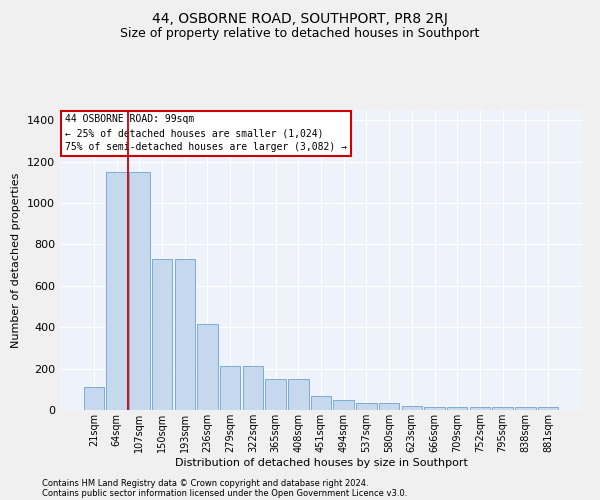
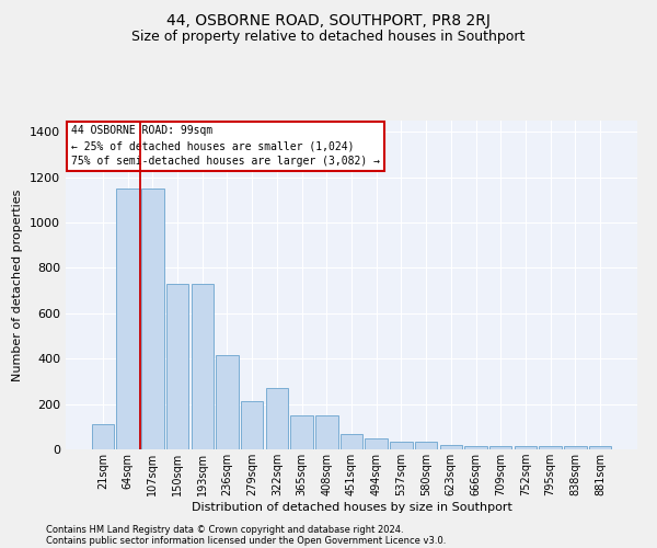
322sqm: 215 -> 270
